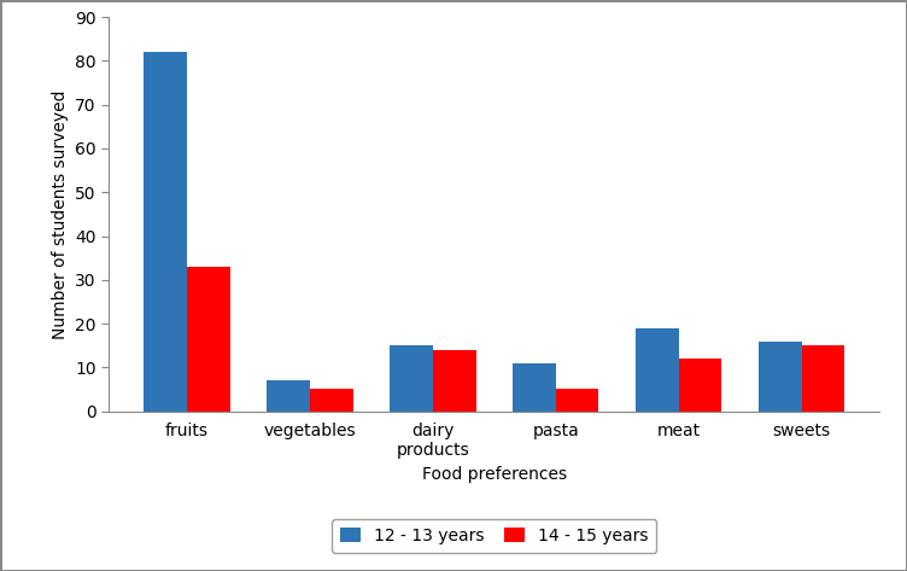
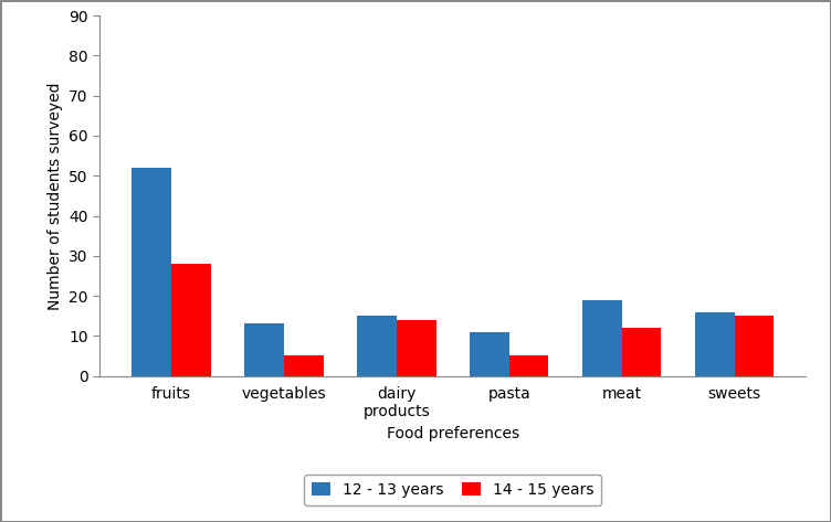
12 - 13 years/fruits: 82 -> 52
14 - 15 years/fruits: 33 -> 28
12 - 13 years/vegetables: 7 -> 13
